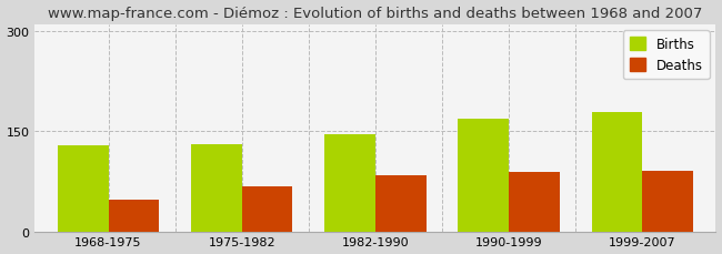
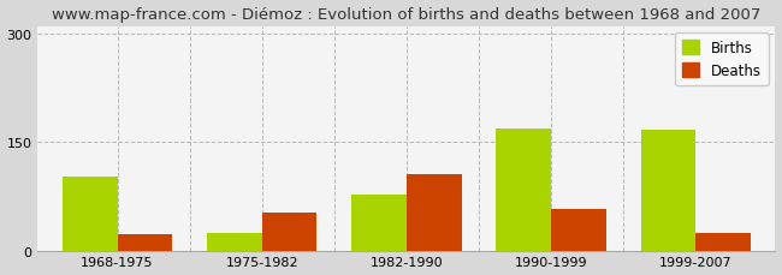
Births/1968-1975: 128 -> 102
Deaths/1968-1975: 48 -> 22
Births/1975-1982: 130 -> 24
Deaths/1975-1982: 68 -> 52
Births/1982-1990: 145 -> 78
Deaths/1982-1990: 83 -> 106
Deaths/1990-1999: 88 -> 58
Births/1999-2007: 178 -> 166
Deaths/1999-2007: 90 -> 24
